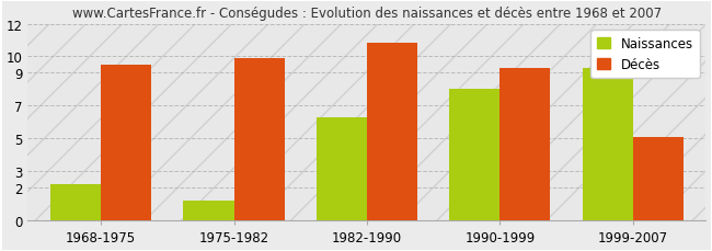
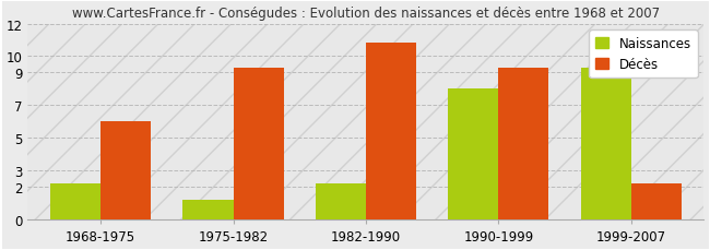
Décès/1968-1975: 9.5 -> 6.0
Décès/1975-1982: 9.9 -> 9.3
Naissances/1982-1990: 6.3 -> 2.2
Décès/1999-2007: 5.1 -> 2.2
